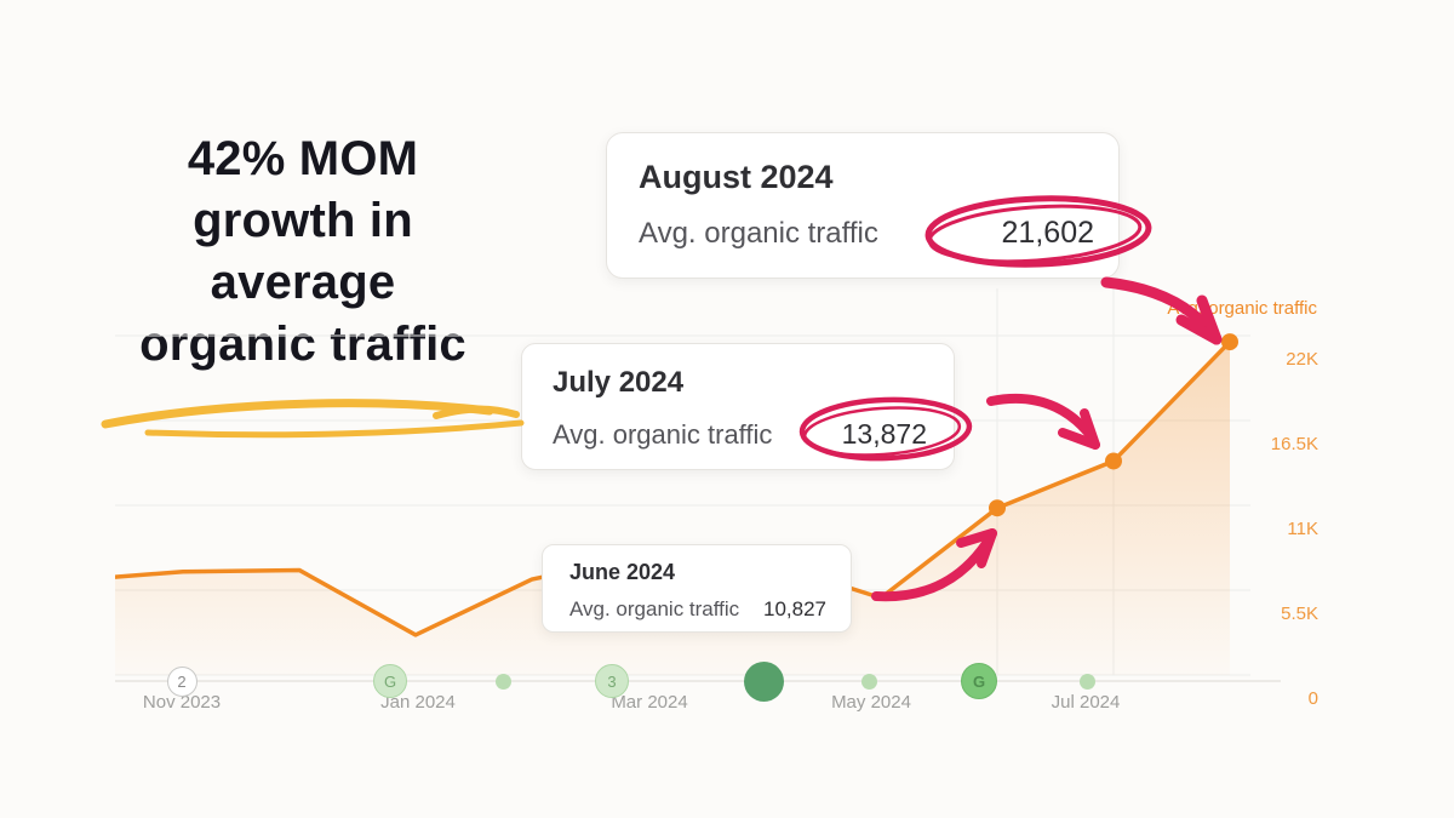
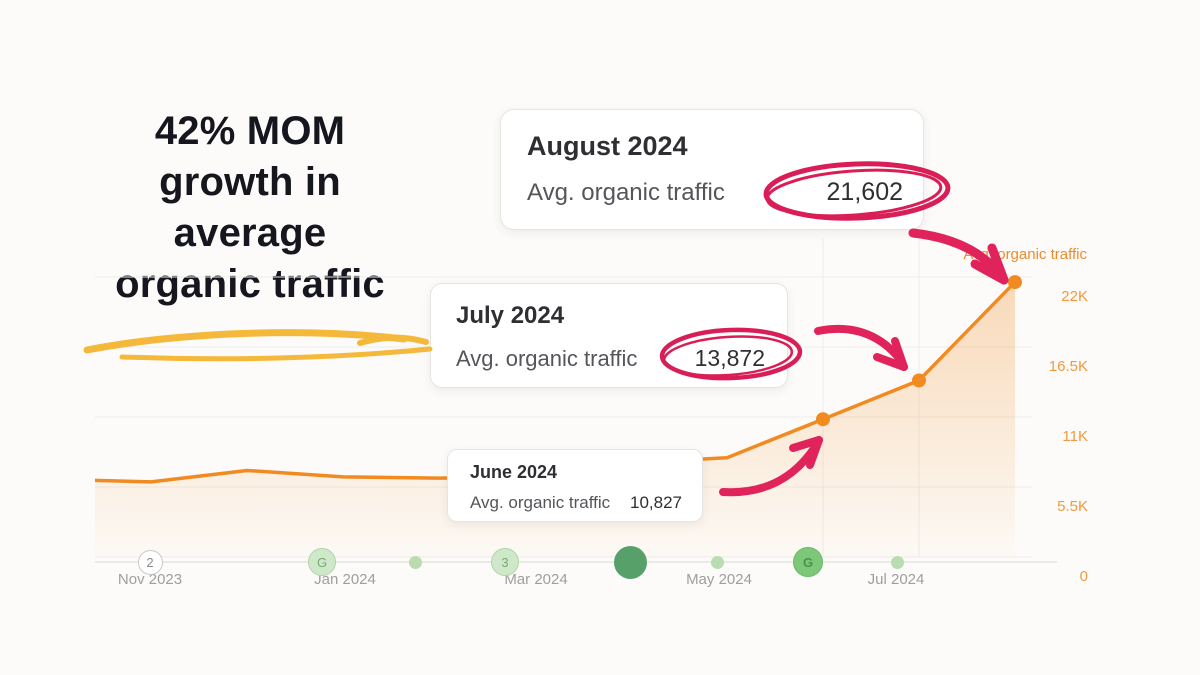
Nov 2023: 6.7K -> 5.9K
Jan 2024: 2.6K -> 6.3K
Mar 2024: 7.8K -> 6.3K
May 2024: 5.0K -> 7.8K
